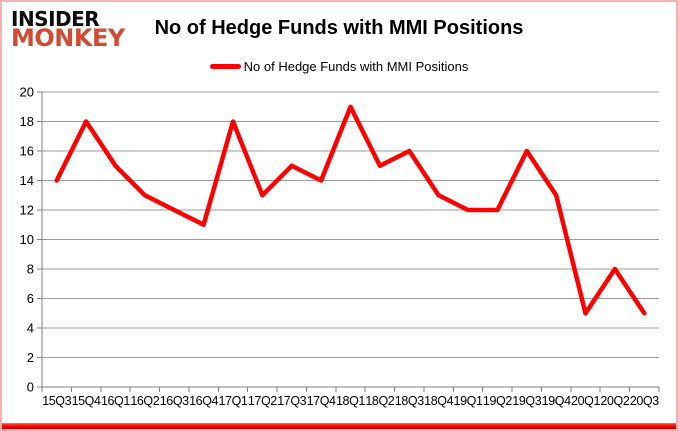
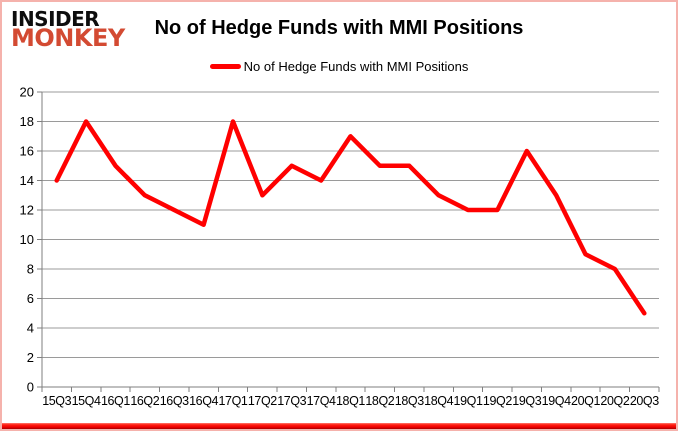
18Q1: 19 -> 17
18Q3: 16 -> 15
20Q1: 5 -> 9
